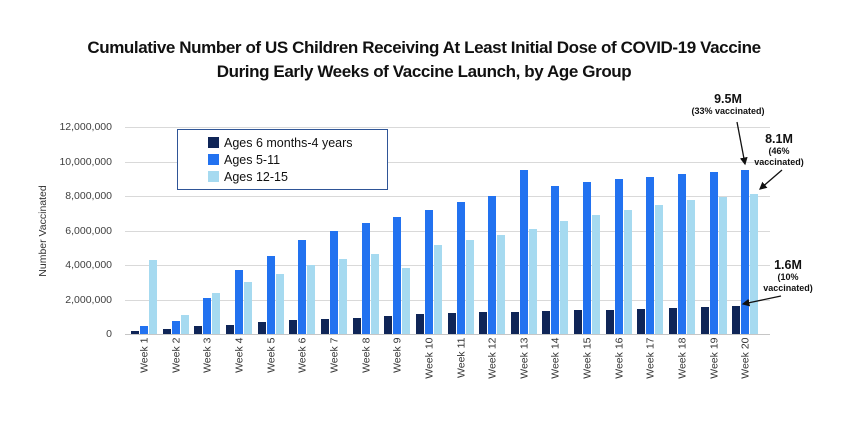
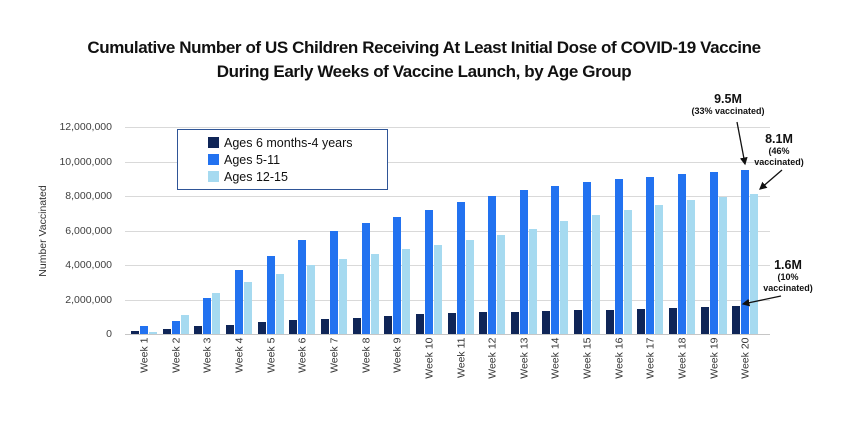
Ages 12-15/Week 1: 4300000 -> 100000
Ages 12-15/Week 9: 3800000 -> 4900000
Ages 5-11/Week 13: 9500000 -> 8400000
